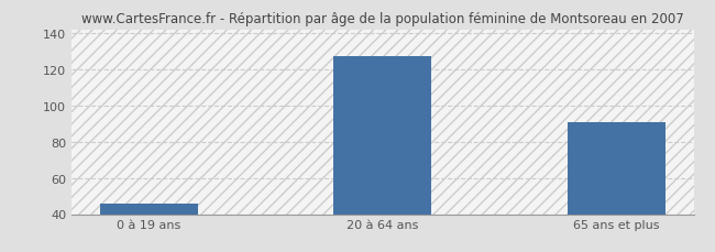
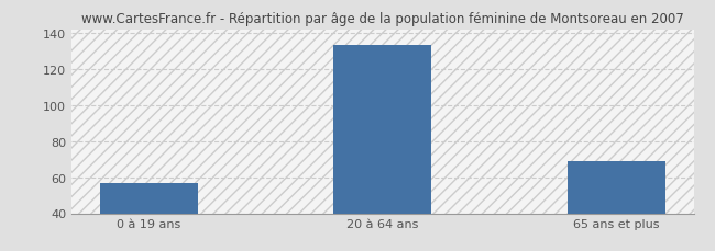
0 à 19 ans: 46 -> 57
20 à 64 ans: 127 -> 133
65 ans et plus: 91 -> 69
